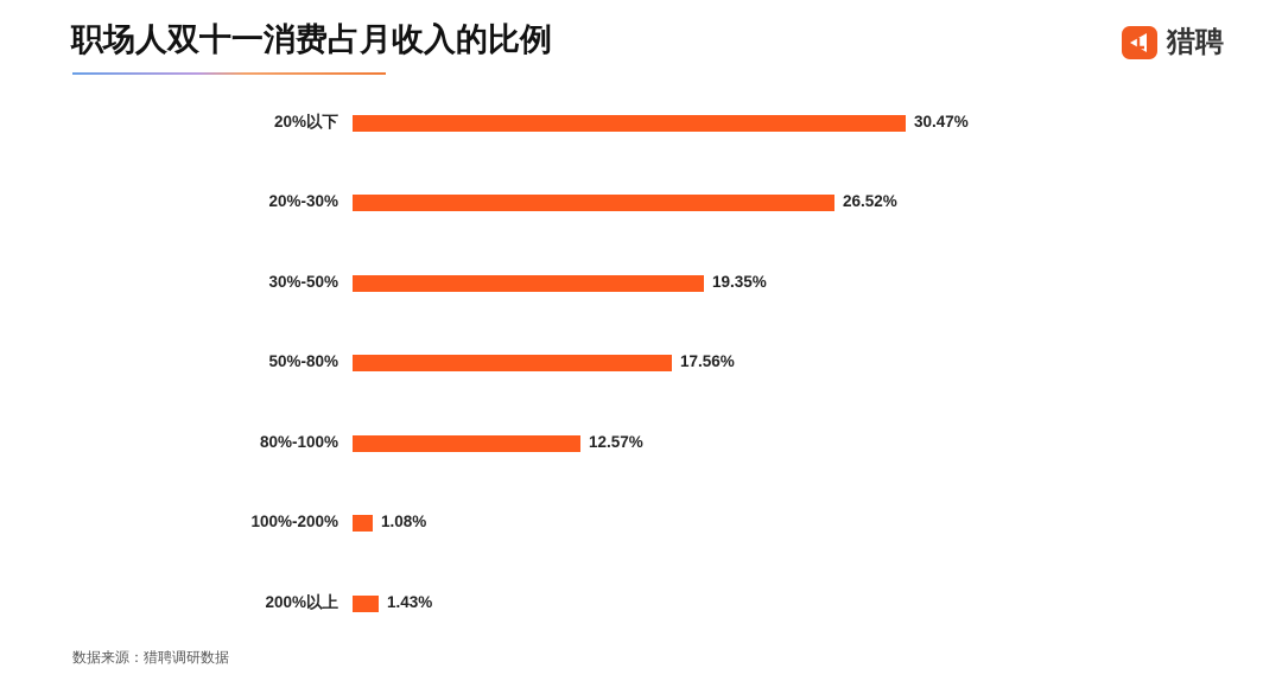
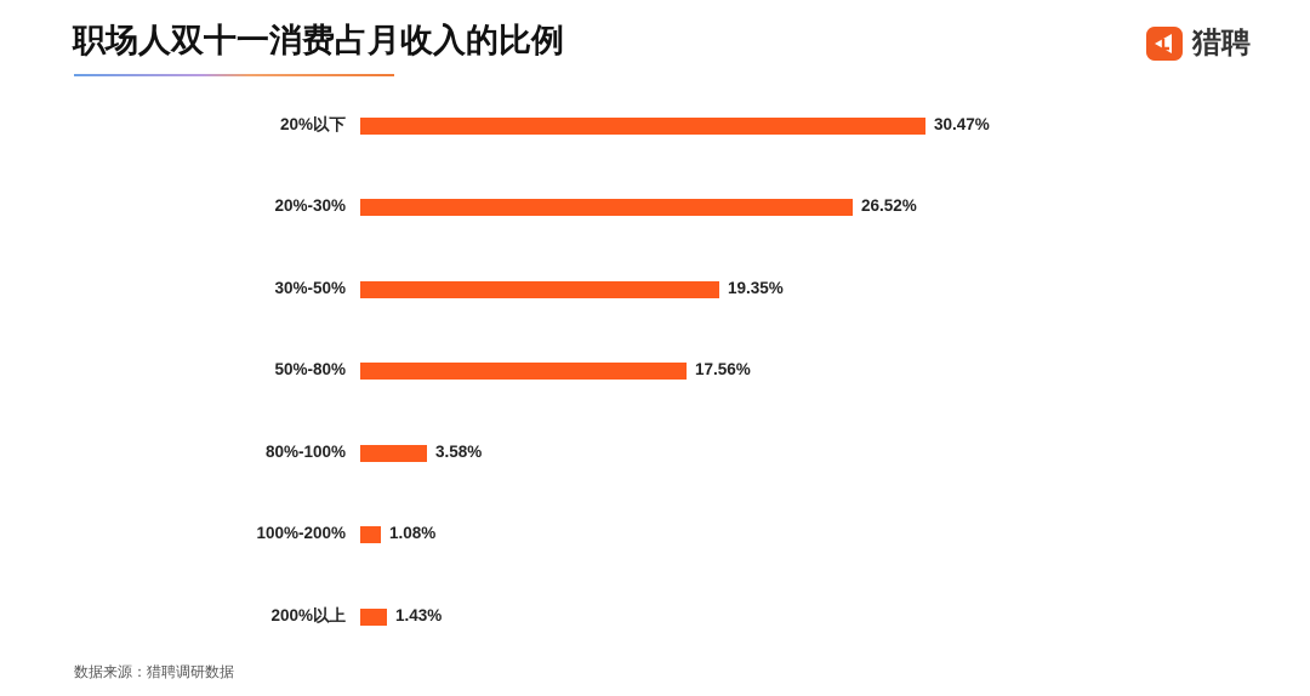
80%-100%: 12.57% -> 3.58%
